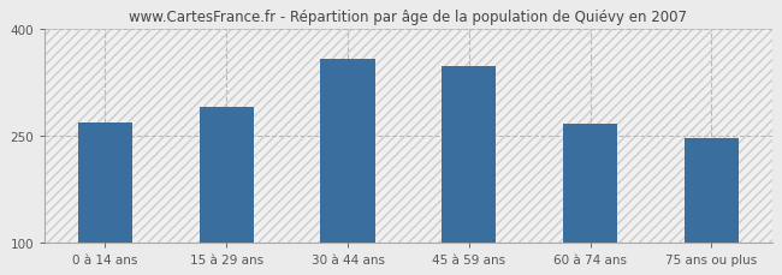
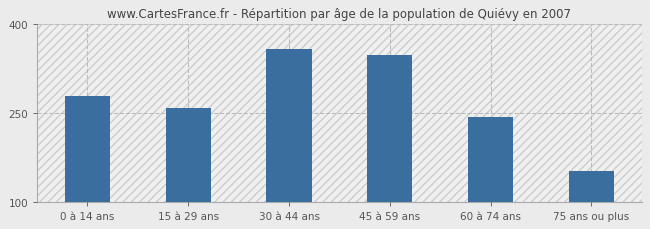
0 à 14 ans: 268 -> 278
15 à 29 ans: 290 -> 258
60 à 74 ans: 266 -> 243
75 ans ou plus: 246 -> 152
